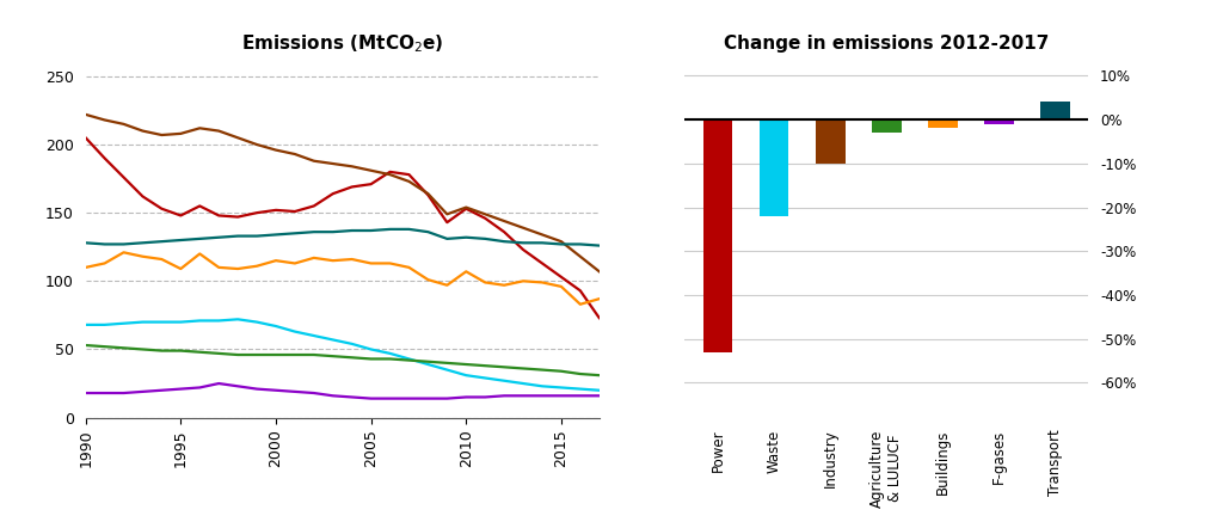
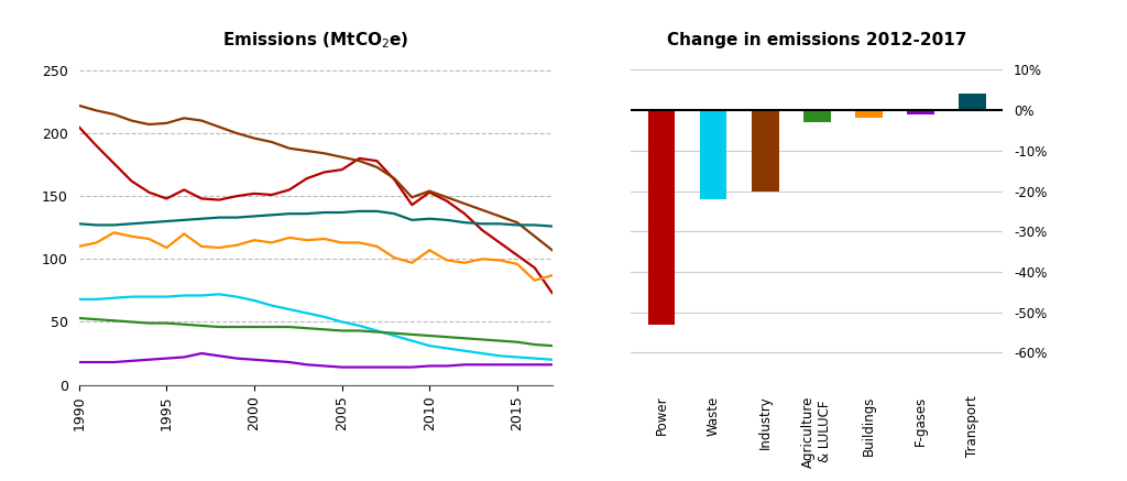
Change in emissions 2012-2017/Industry: -10% -> -20%
